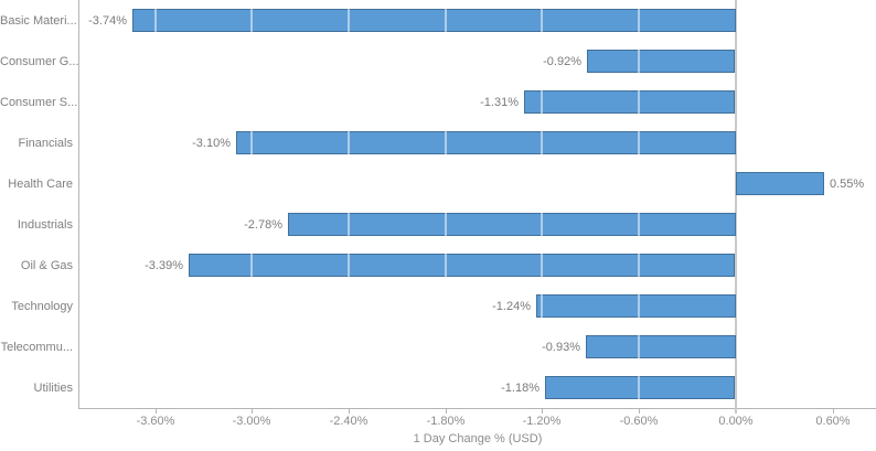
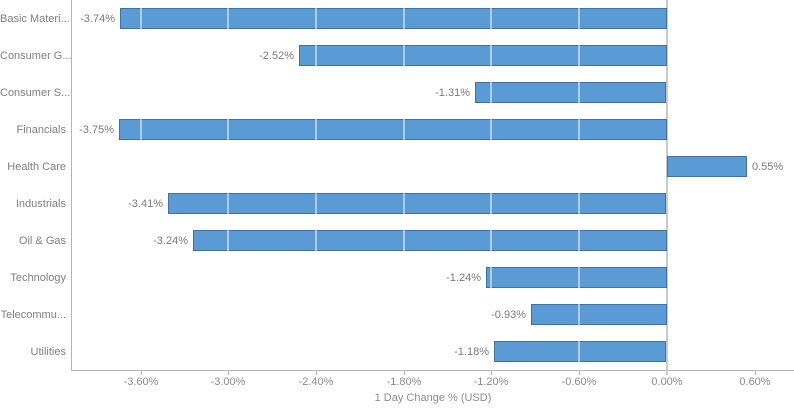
Consumer G...: -0.92% -> -2.52%
Financials: -3.10% -> -3.75%
Industrials: -2.78% -> -3.41%
Oil & Gas: -3.39% -> -3.24%
